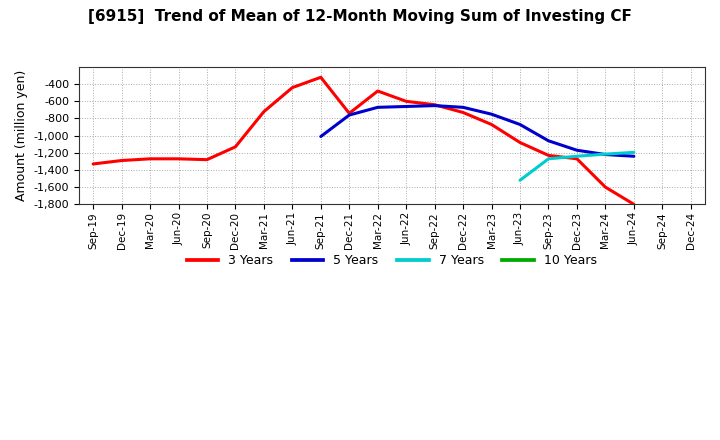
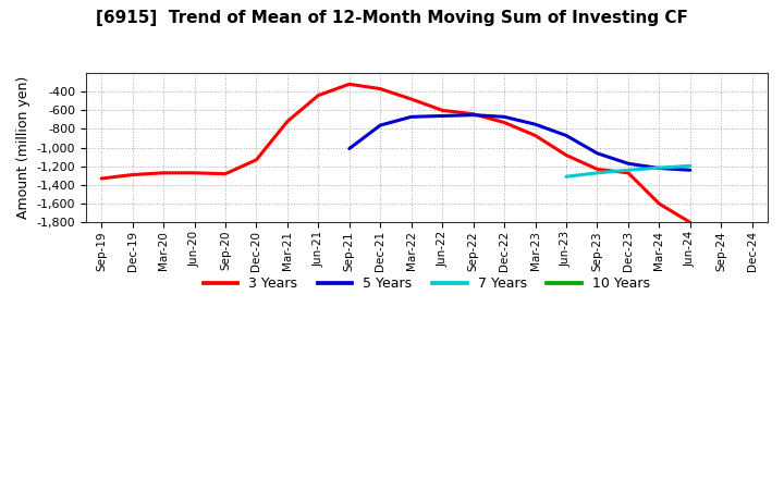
3 Years/Dec-21: -740 -> -370
7 Years/Jun-23: -1,520 -> -1,310
